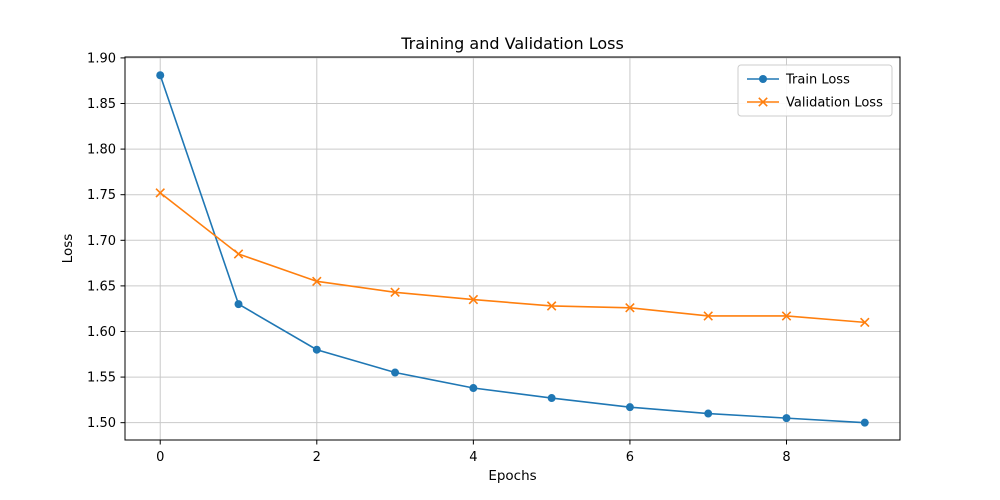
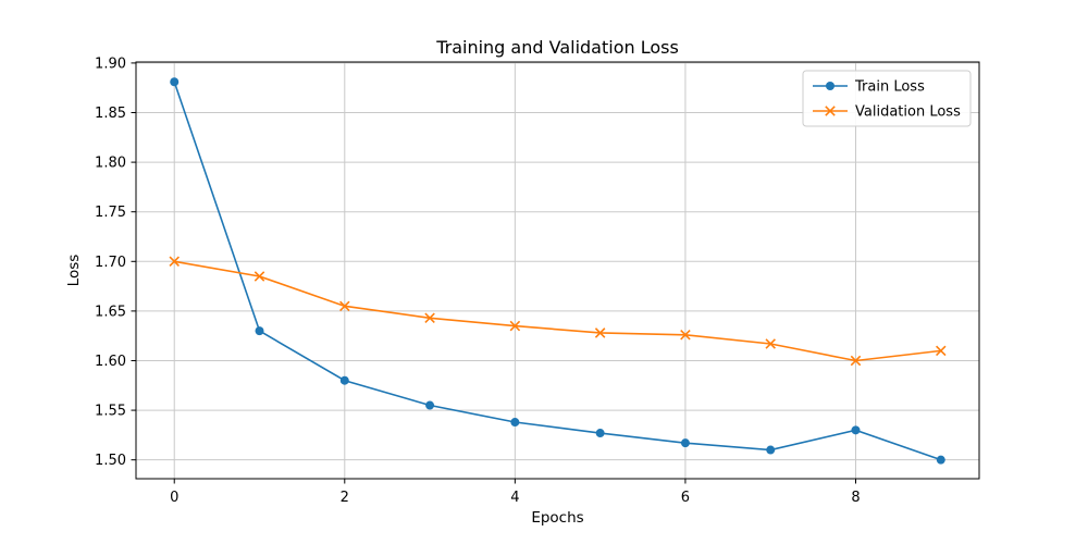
Validation Loss/0: 1.75 -> 1.70
Train Loss/8: 1.50 -> 1.53
Validation Loss/8: 1.62 -> 1.60
